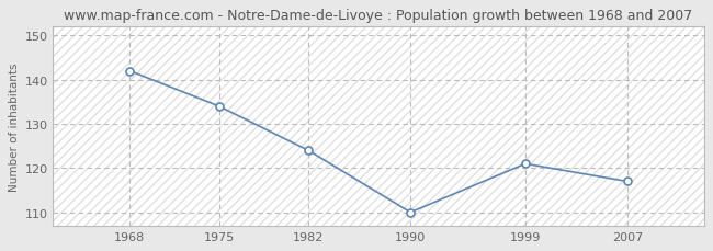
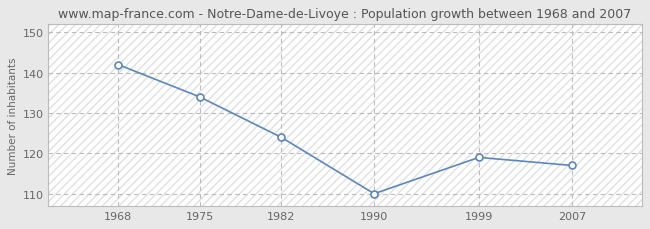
1999: 121 -> 119
